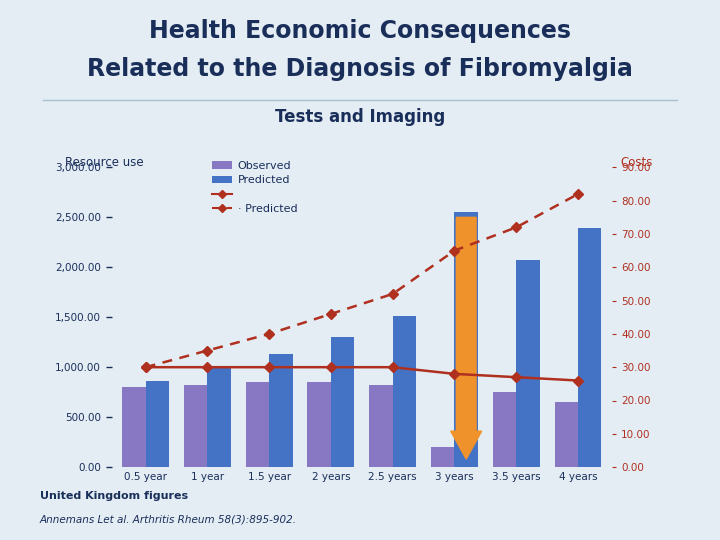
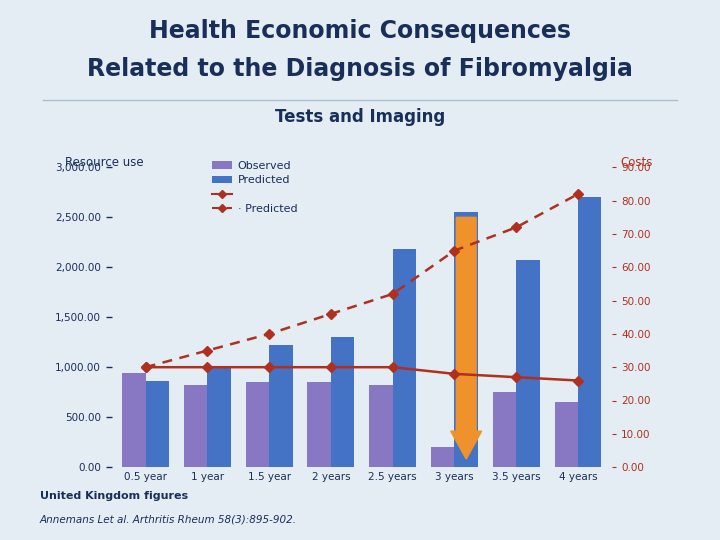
Observed/0.5 year: 800 -> 940
Predicted/1.5 year: 1,130 -> 1,220
Predicted/2.5 years: 1,510 -> 2,180
Predicted/4 years: 2,390 -> 2,700
